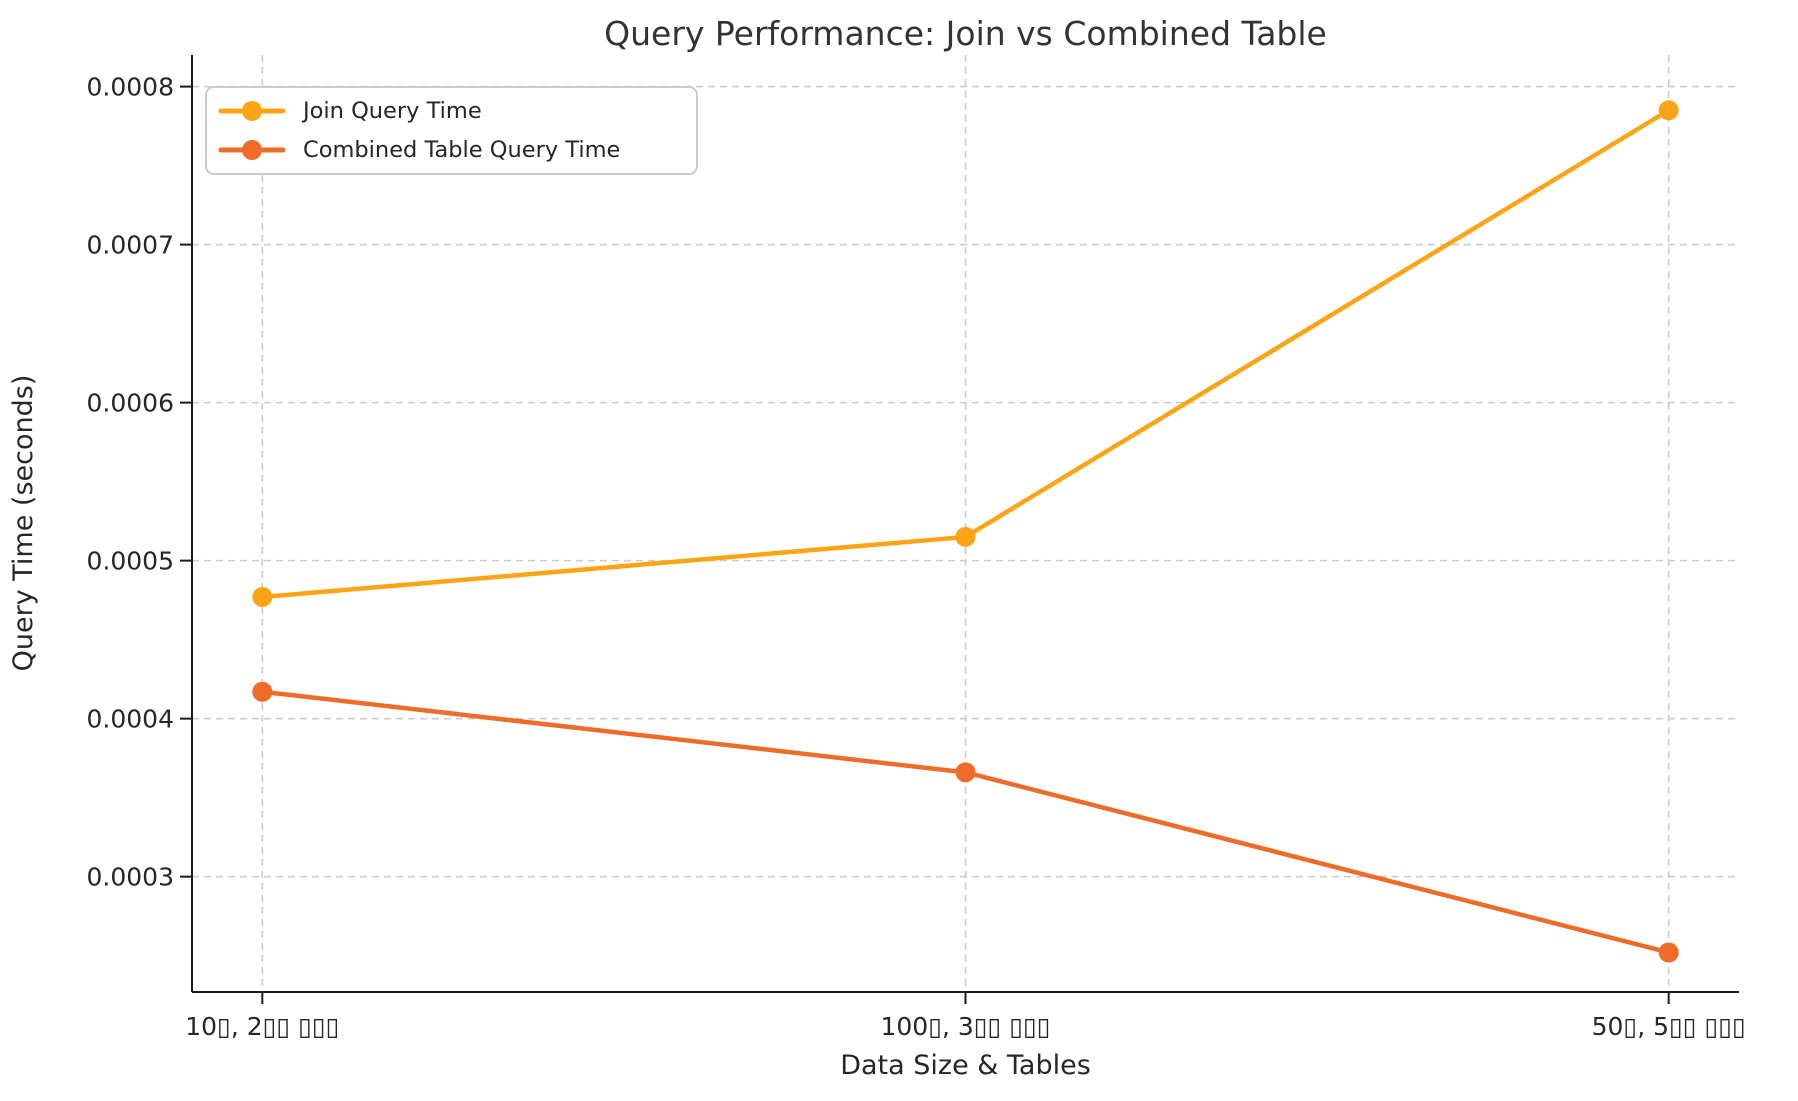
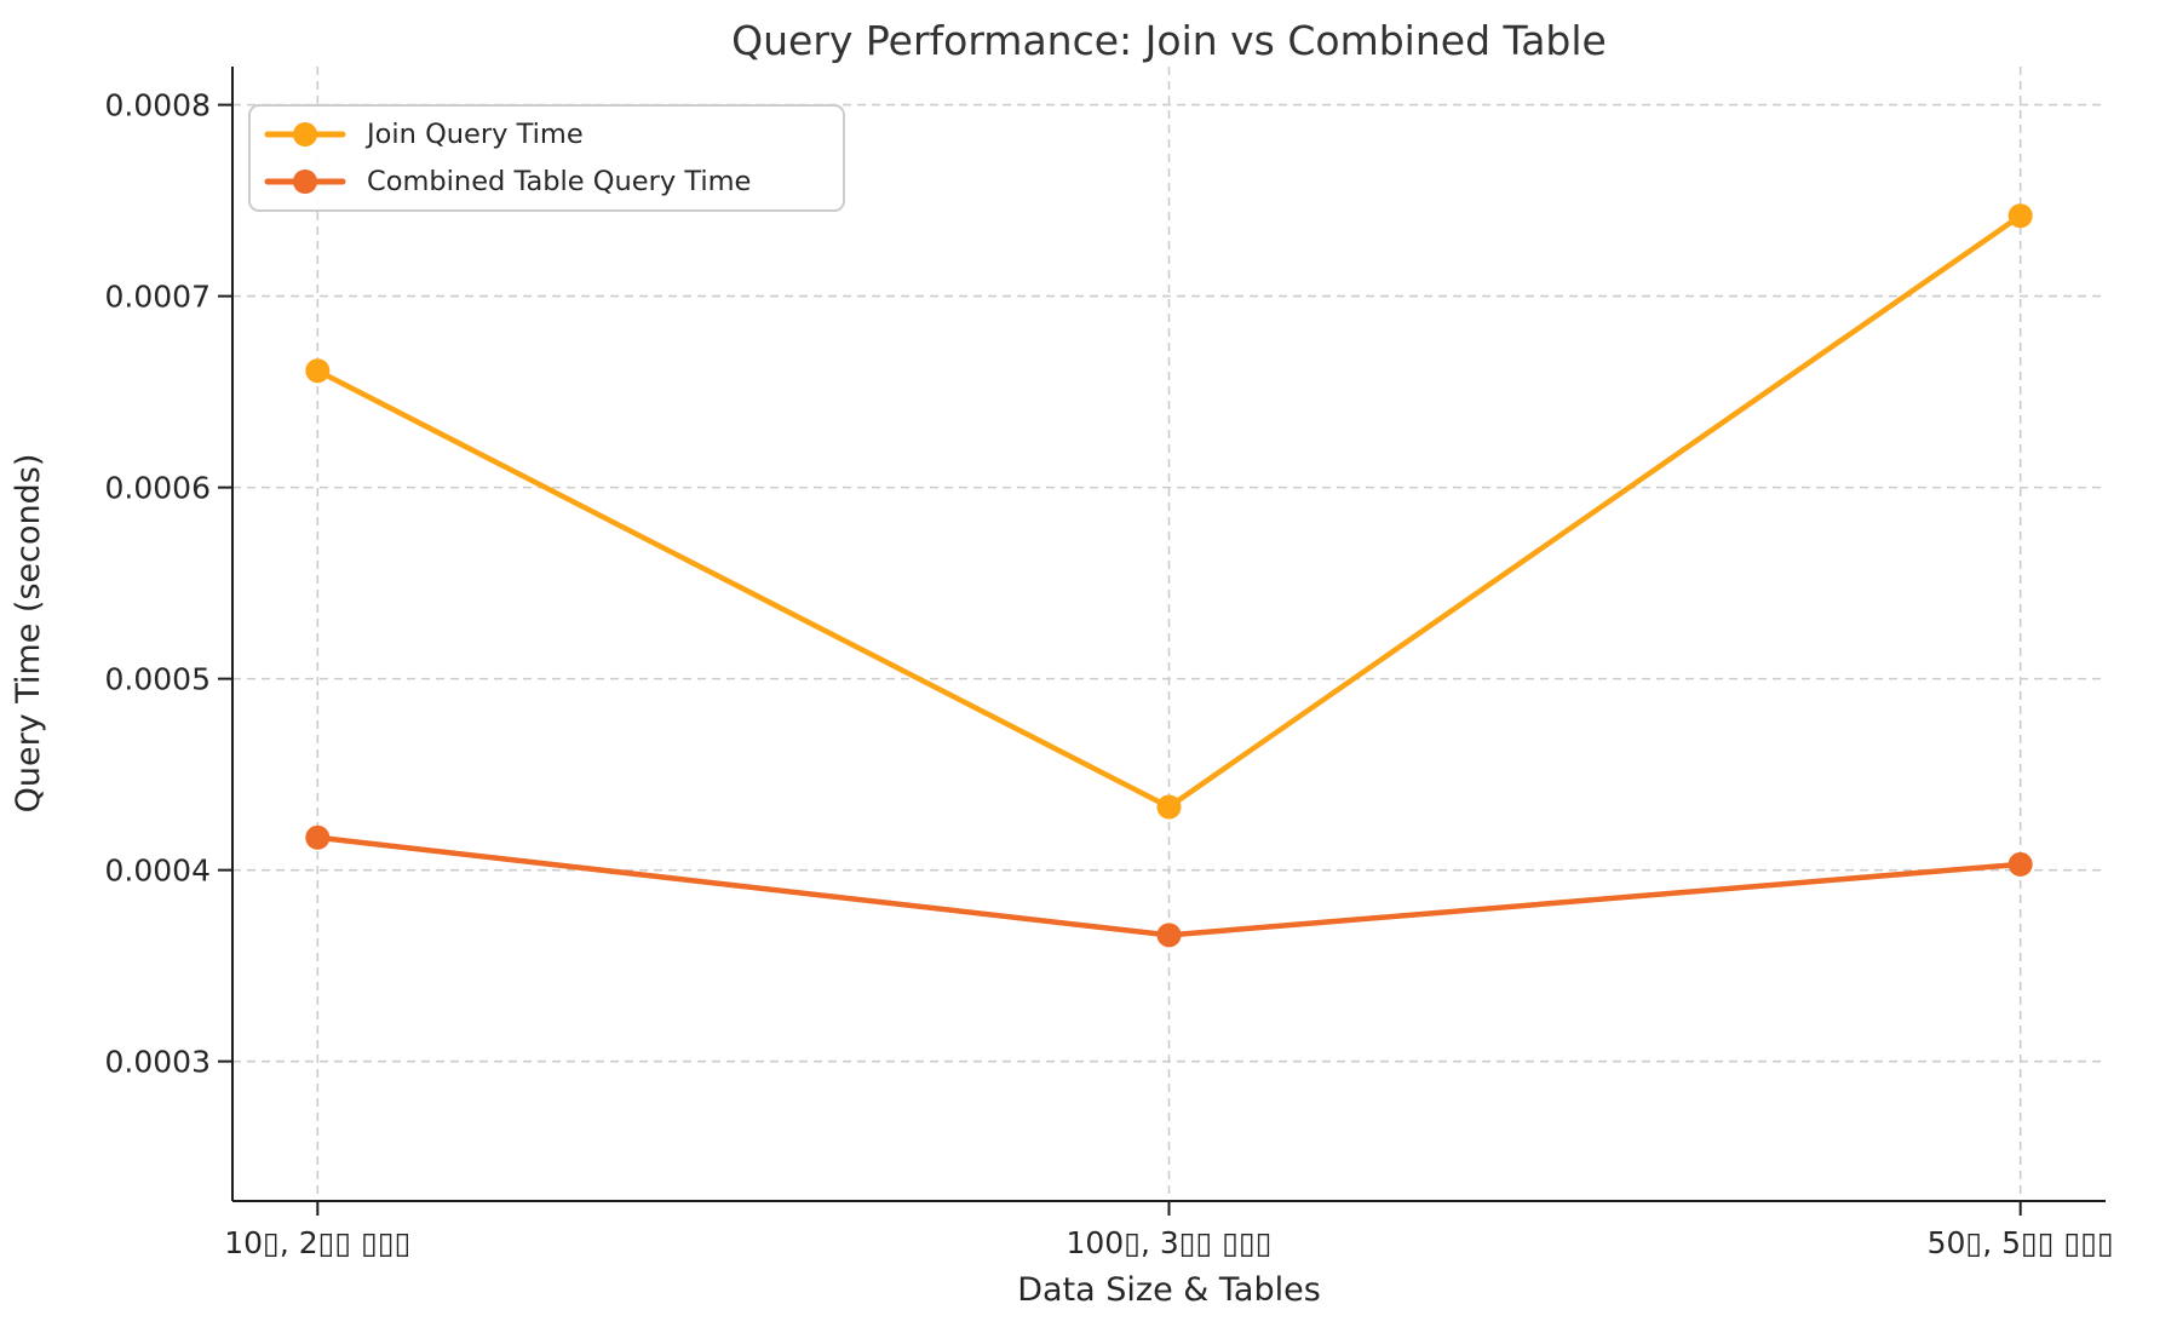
Join Query Time/10▯, 2▯▯ ▯▯▯: 0.000477 -> 0.000661
Join Query Time/100▯, 3▯▯ ▯▯▯: 0.000515 -> 0.000433
Join Query Time/50▯, 5▯▯ ▯▯▯: 0.000785 -> 0.000742
Combined Table Query Time/50▯, 5▯▯ ▯▯▯: 0.000252 -> 0.000403
